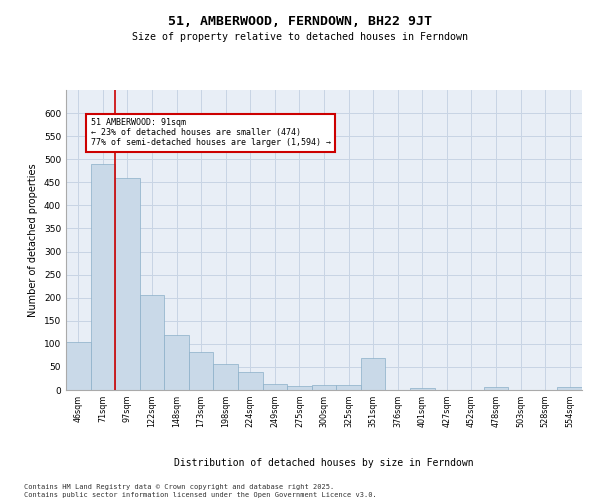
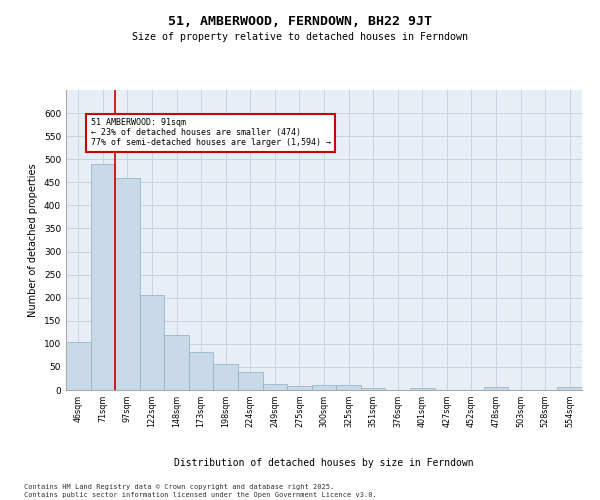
351sqm: 70 -> 4
